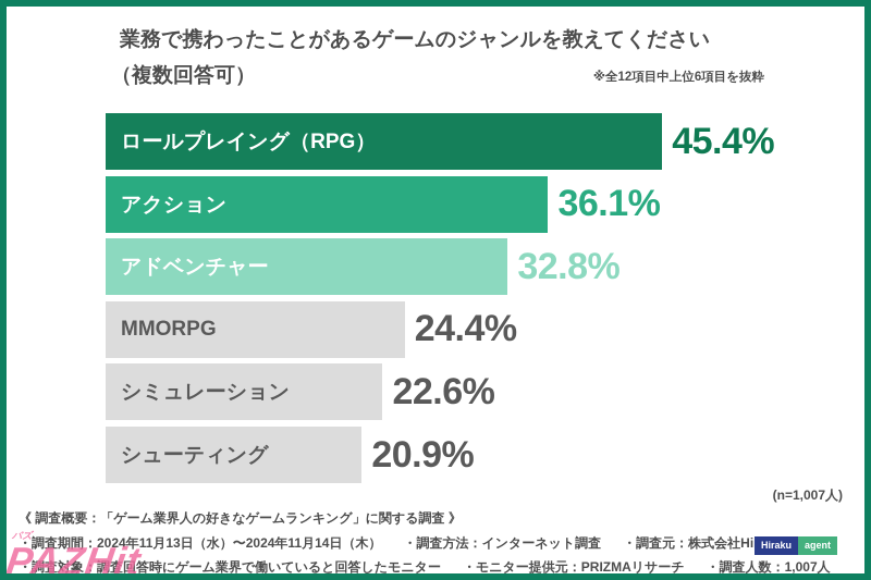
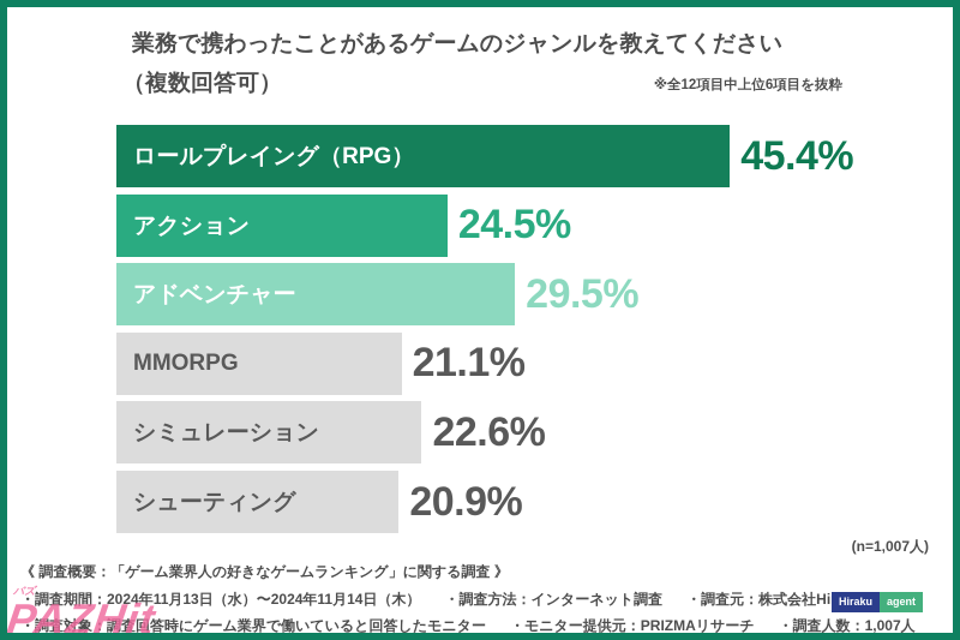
アクション: 36.1% -> 24.5%
アドベンチャー: 32.8% -> 29.5%
MMORPG: 24.4% -> 21.1%
